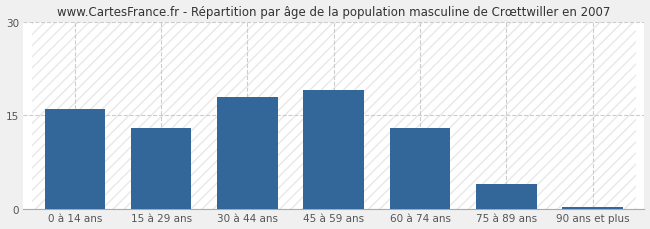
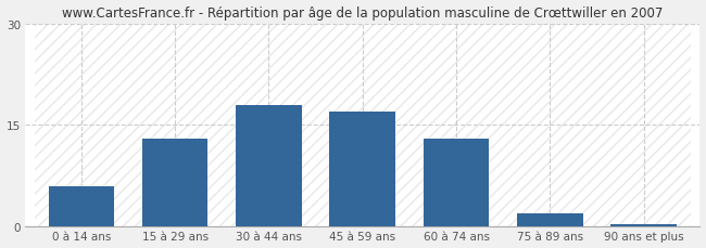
0 à 14 ans: 16.0 -> 6.0
45 à 59 ans: 19.0 -> 17.0
75 à 89 ans: 4.0 -> 2.0
